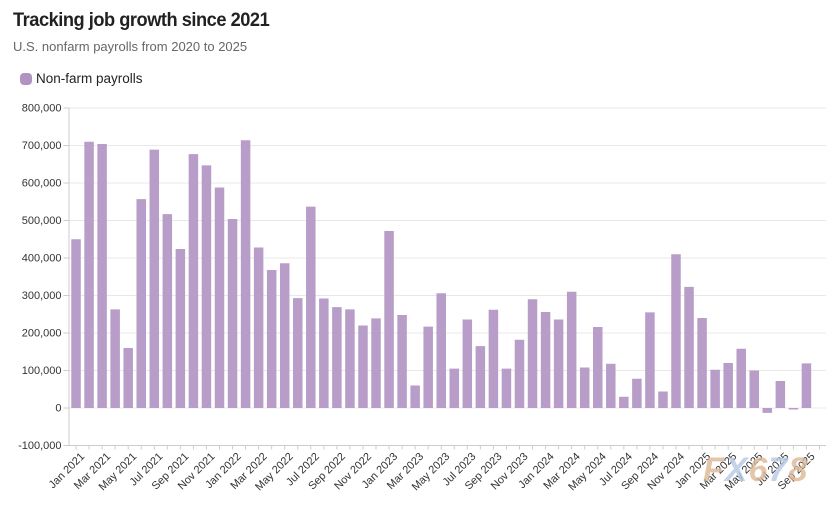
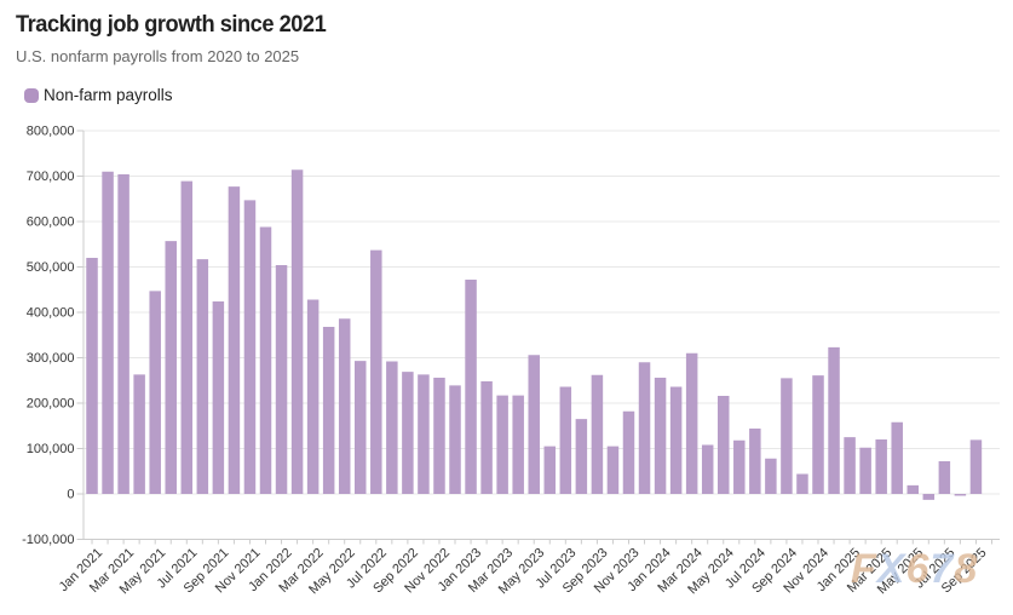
Jan 2021: 450000 -> 520000
May 2021: 160000 -> 450000
Nov 2022: 220000 -> 260000
Mar 2023: 60000 -> 220000
Jul 2024: 30000 -> 140000
Nov 2024: 410000 -> 260000
Jan 2025: 240000 -> 120000
May 2025: 100000 -> 20000
